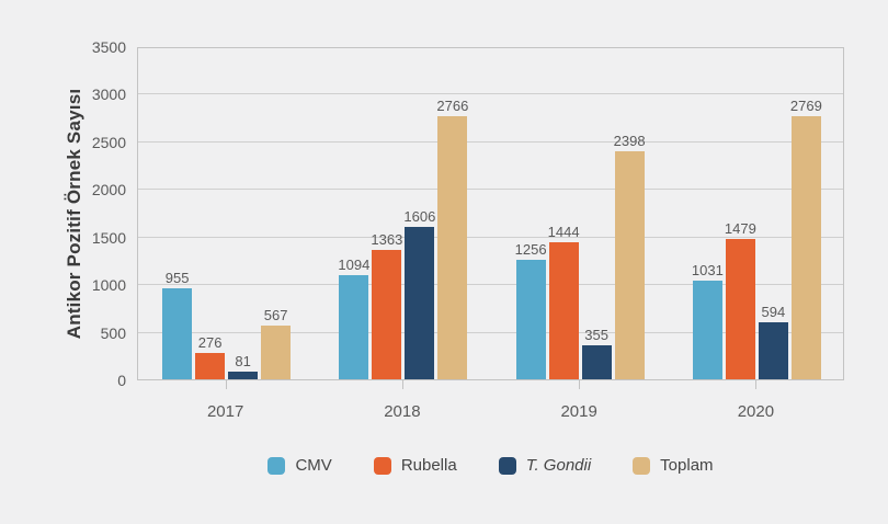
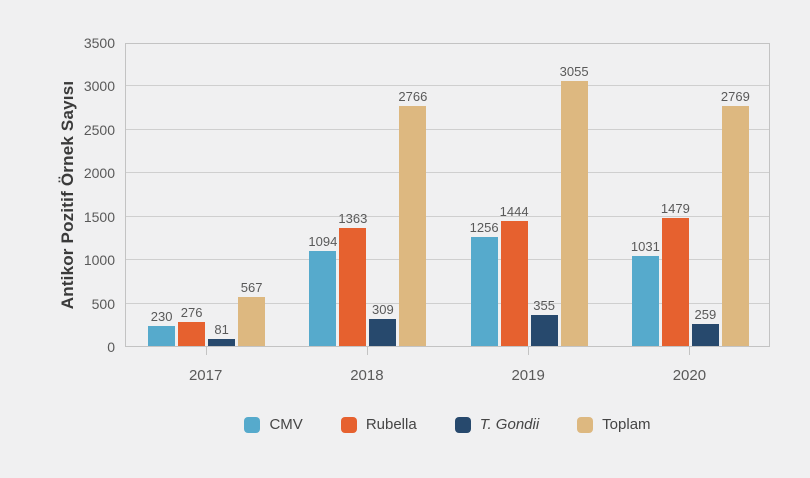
CMV/2017: 955 -> 230
T. Gondii/2018: 1606 -> 309
Toplam/2019: 2398 -> 3055
T. Gondii/2020: 594 -> 259
